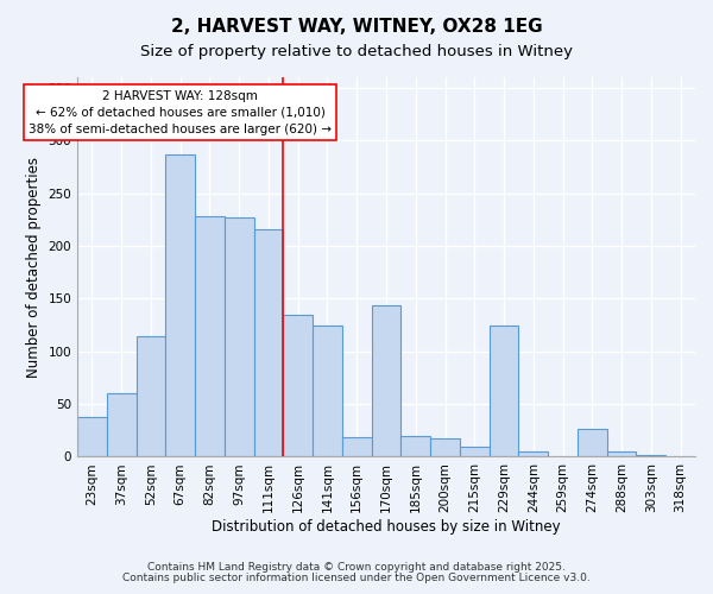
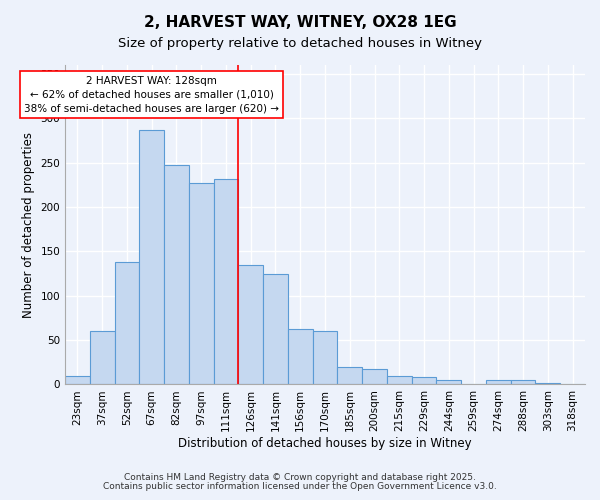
23sqm: 38 -> 10
52sqm: 114 -> 138
82sqm: 228 -> 247
111sqm: 216 -> 232
156sqm: 18 -> 63
170sqm: 144 -> 60
229sqm: 124 -> 8
274sqm: 26 -> 5
